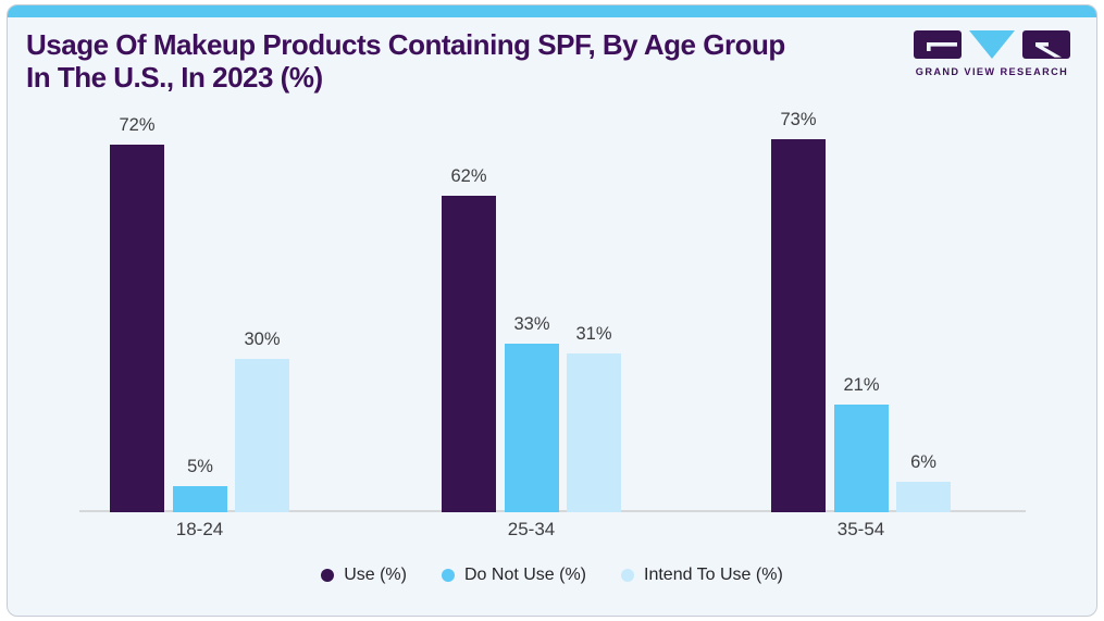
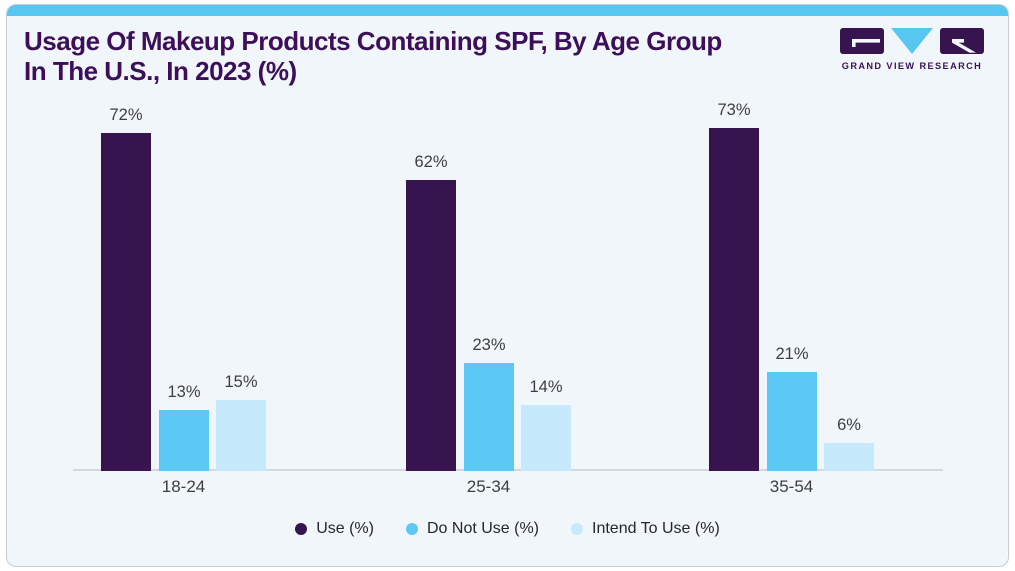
Do Not Use (%)/18-24: 5% -> 13%
Intend To Use (%)/18-24: 30% -> 15%
Do Not Use (%)/25-34: 33% -> 23%
Intend To Use (%)/25-34: 31% -> 14%
